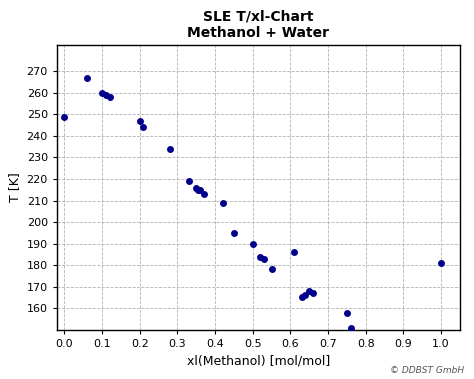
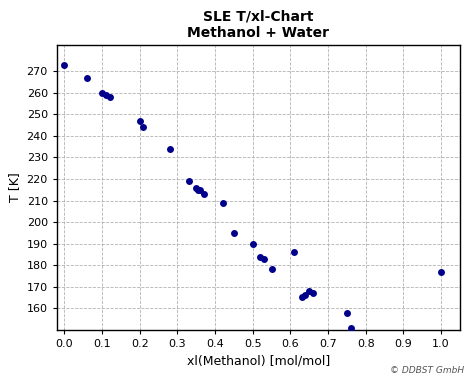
0.0: 249 -> 273
1.0: 181 -> 177
